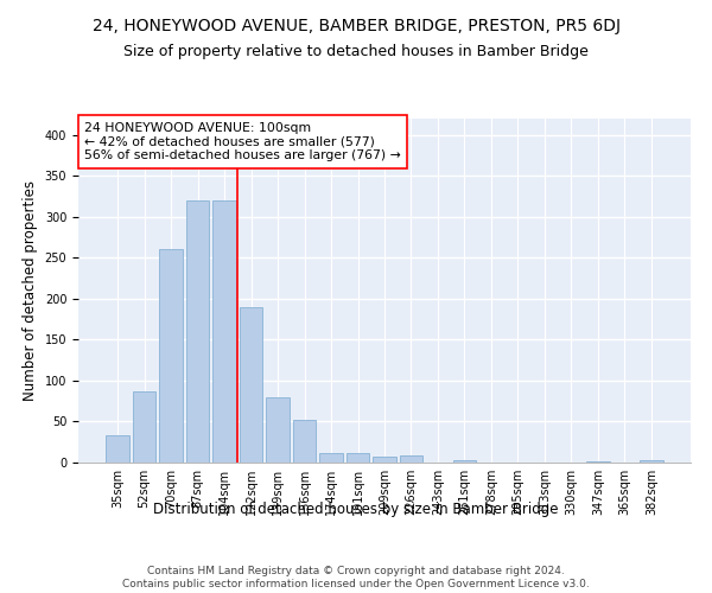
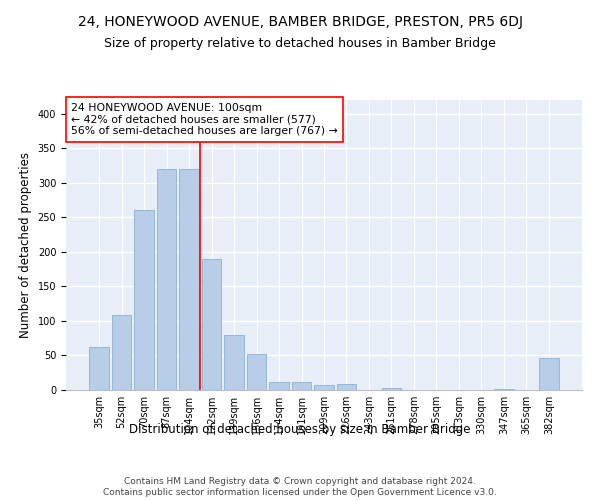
35sqm: 33 -> 62
52sqm: 87 -> 108
382sqm: 3 -> 46
